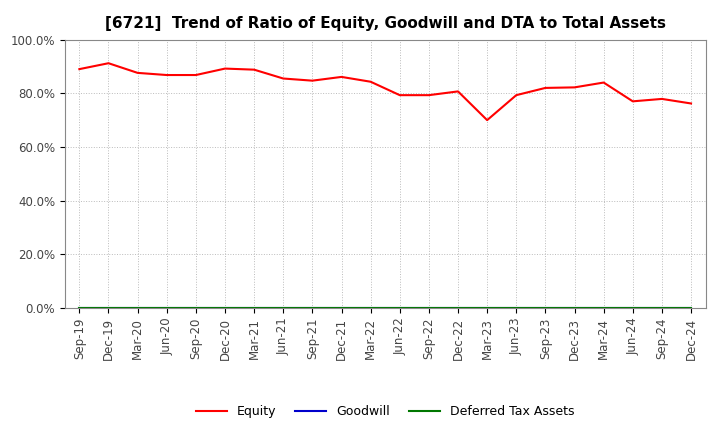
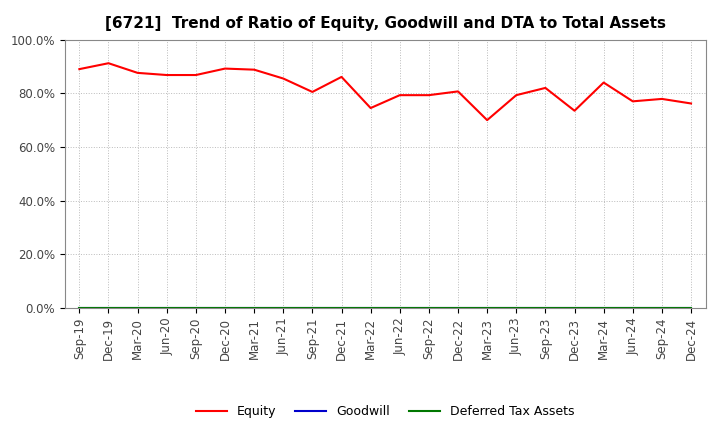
Equity/Sep-21: 84.7% -> 80.5%
Equity/Mar-22: 84.3% -> 74.5%
Equity/Dec-23: 82.2% -> 73.5%
